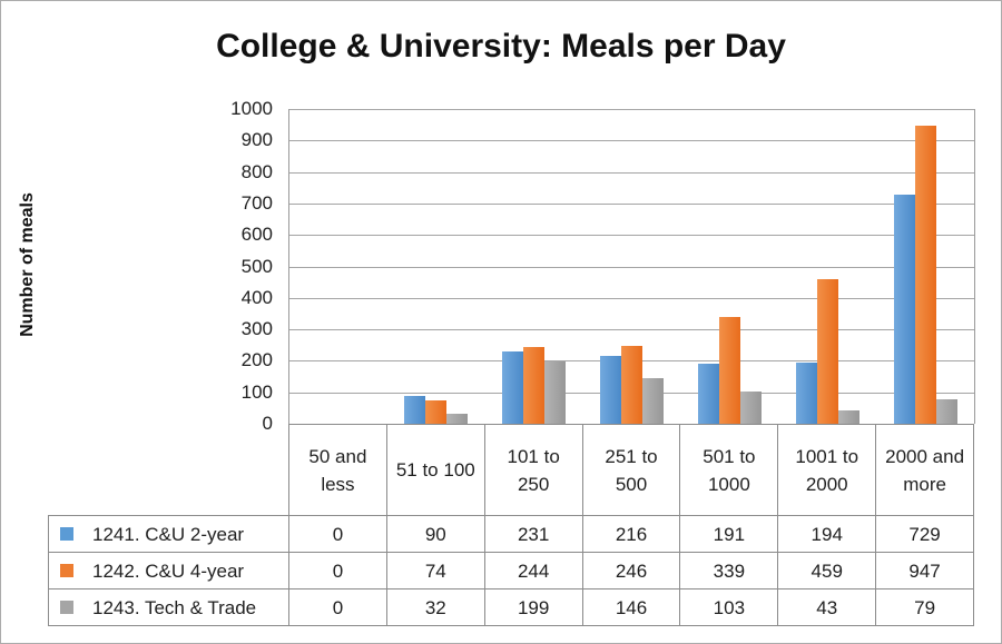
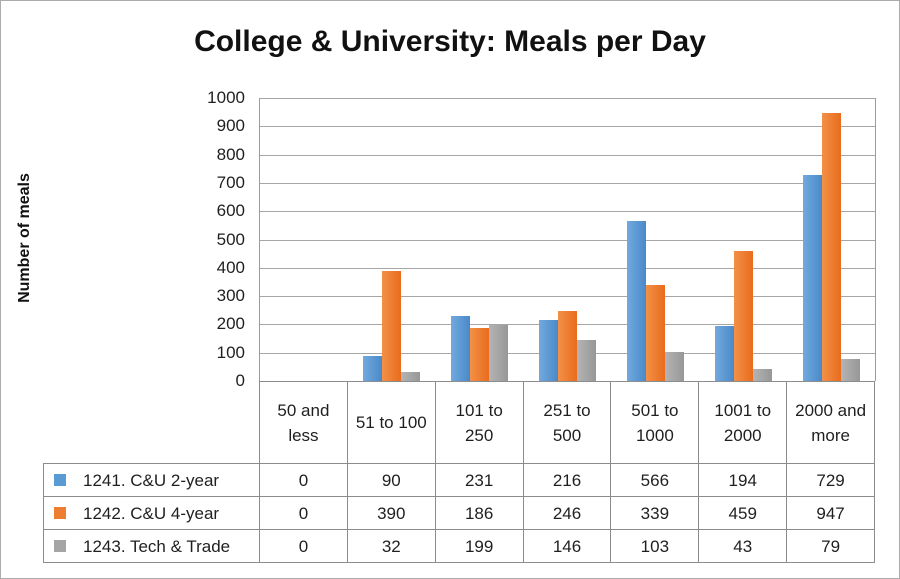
1242. C&U 4-year/51 to 100: 74 -> 390
1242. C&U 4-year/101 to 250: 244 -> 186
1241. C&U 2-year/501 to 1000: 191 -> 566
